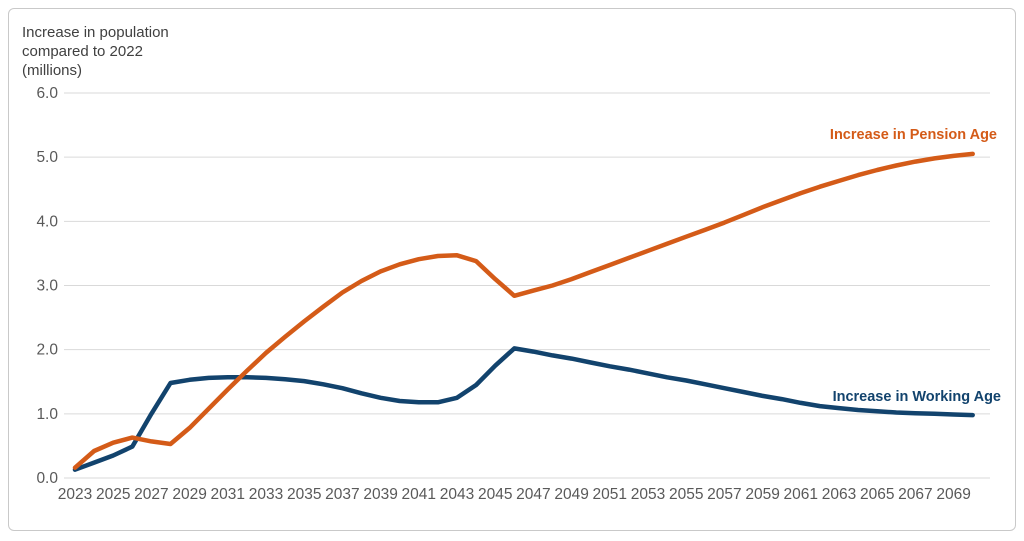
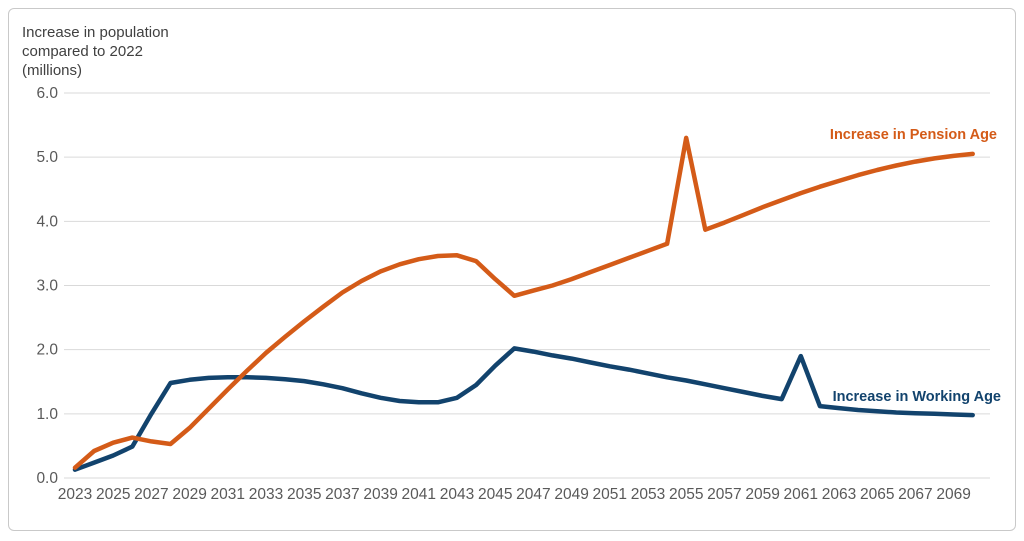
Increase in Pension Age/2055: 3.8 -> 5.3
Increase in Working Age/2061: 1.2 -> 1.9
